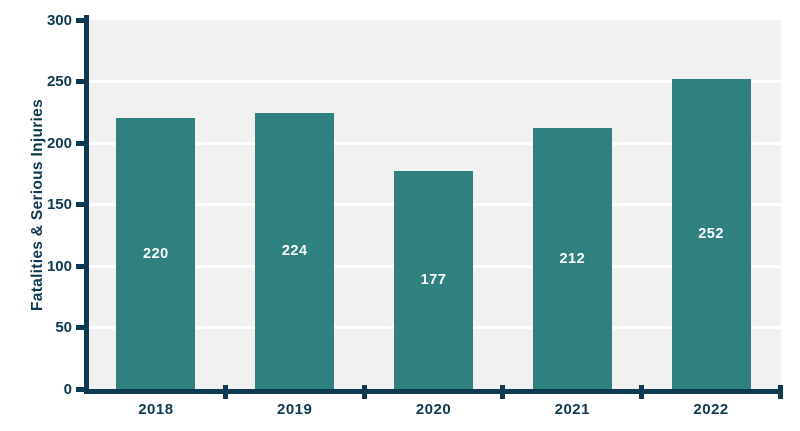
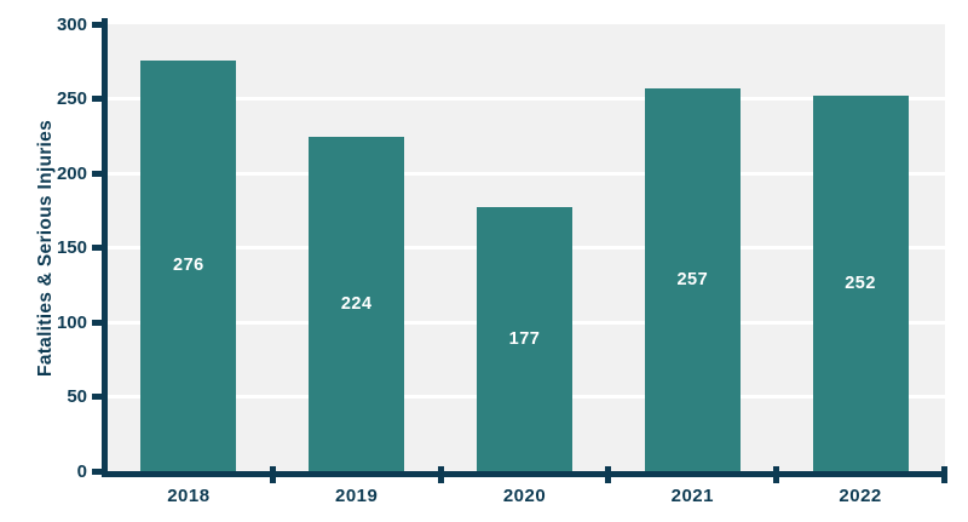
2018: 220 -> 276
2021: 212 -> 257
